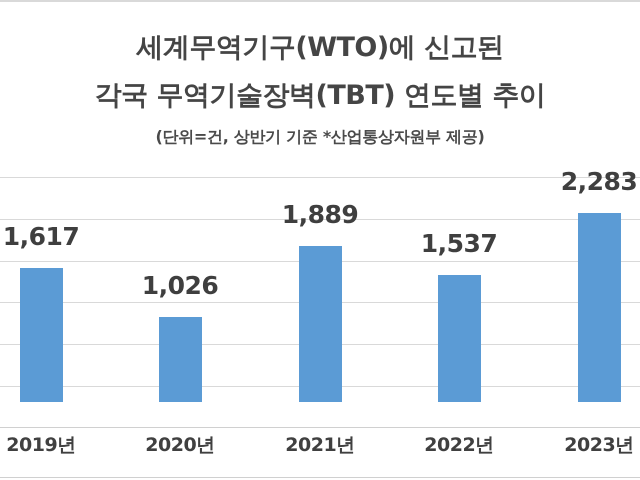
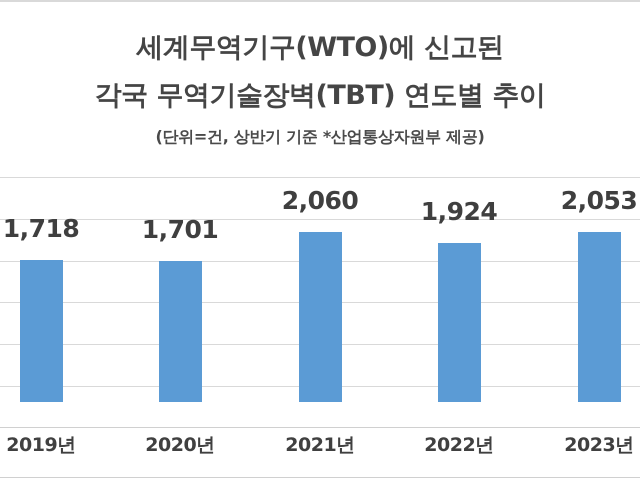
2019년: 1,617 -> 1,718
2020년: 1,026 -> 1,701
2021년: 1,889 -> 2,060
2022년: 1,537 -> 1,924
2023년: 2,283 -> 2,053
